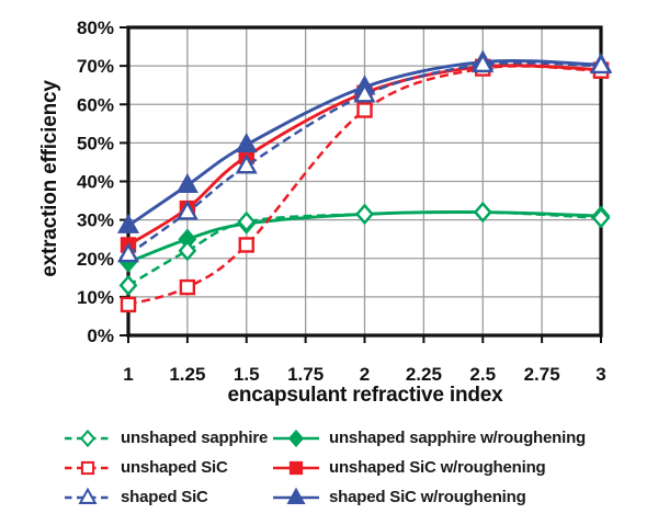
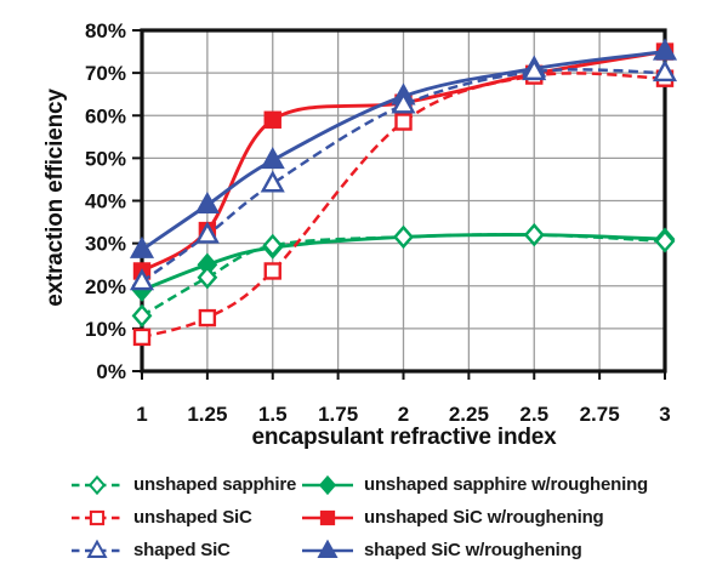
unshaped SiC w/roughening/1.5: 46% -> 59%
unshaped SiC w/roughening/3: 69% -> 75%
shaped SiC w/roughening/3: 70% -> 75%
